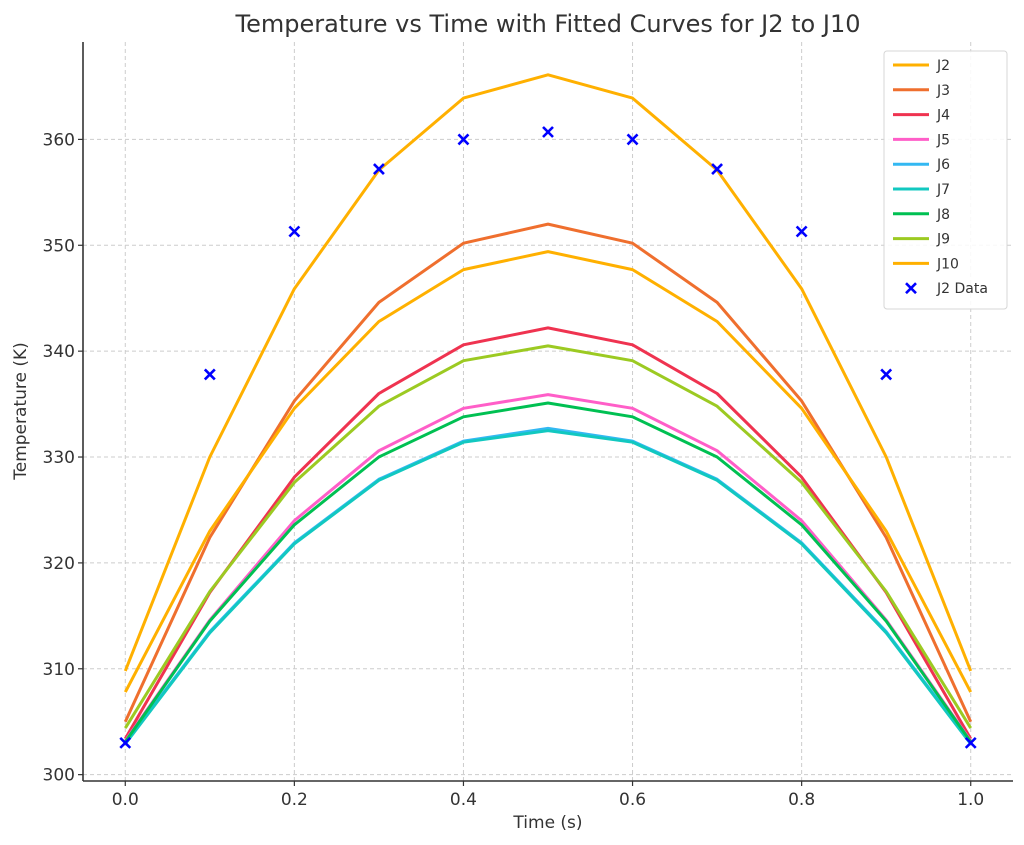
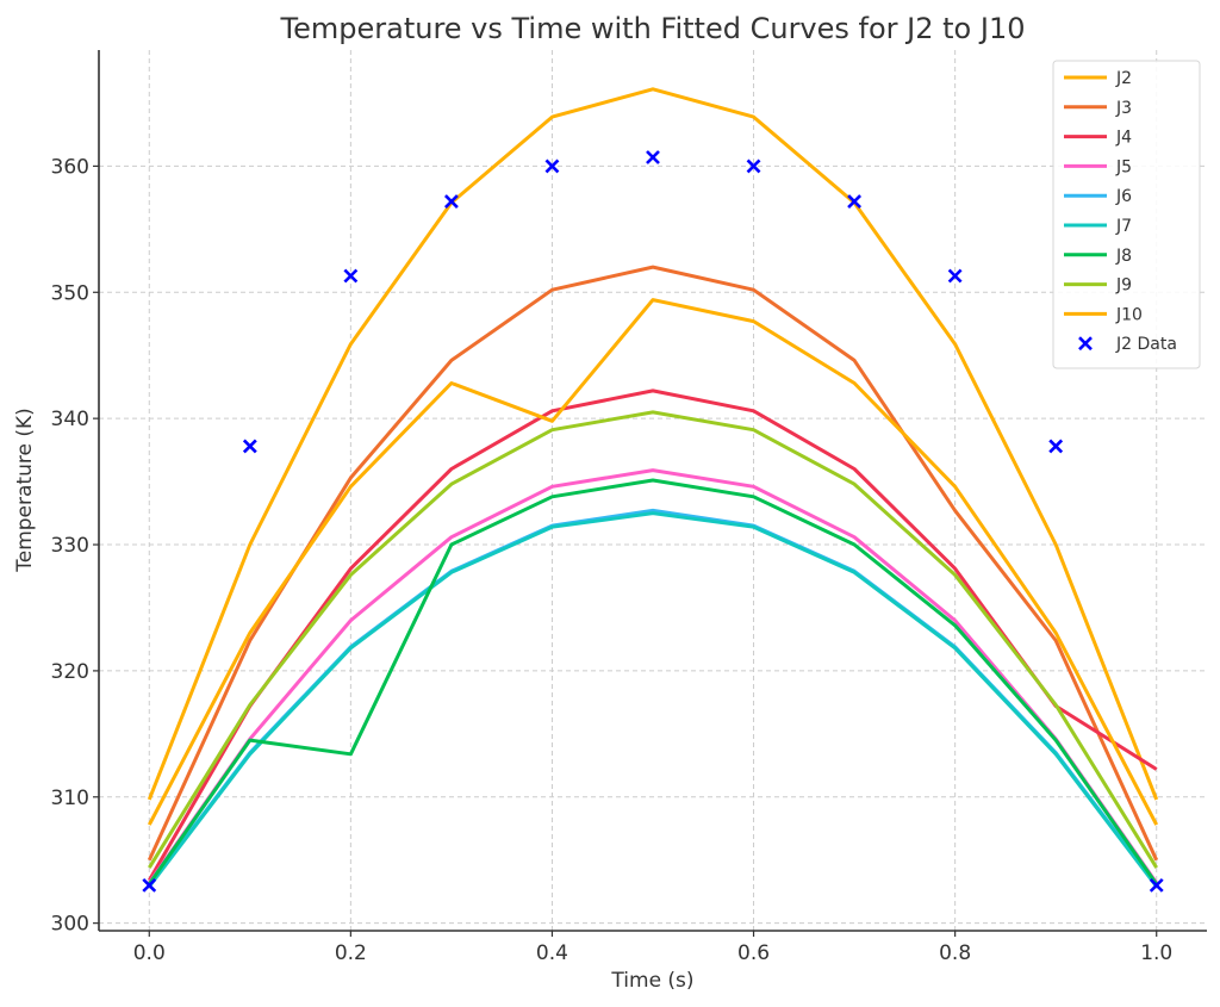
J8/0.2: 323.6 -> 313.4
J10/0.4: 347.7 -> 339.8
J3/0.8: 335.3 -> 332.7
J4/1.0: 303.4 -> 312.2
